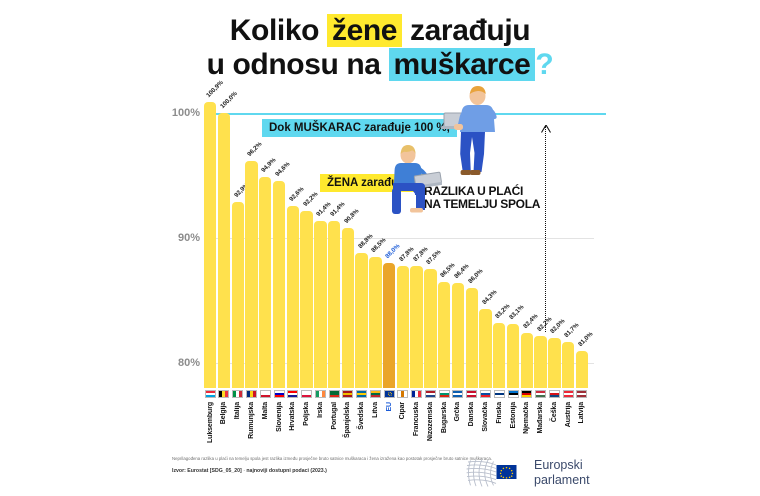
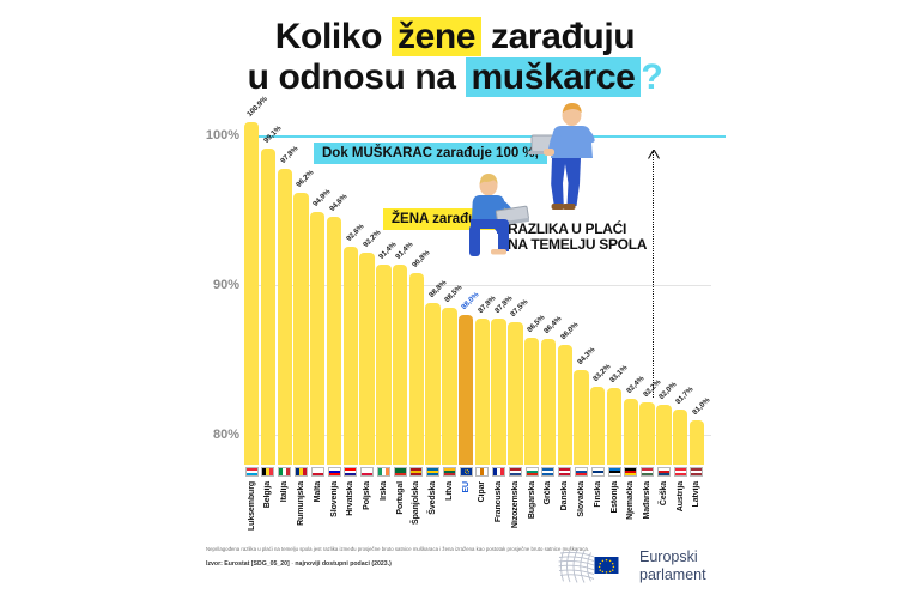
Belgija: 100,0% -> 99,1%
Italija: 92,9% -> 97,8%
